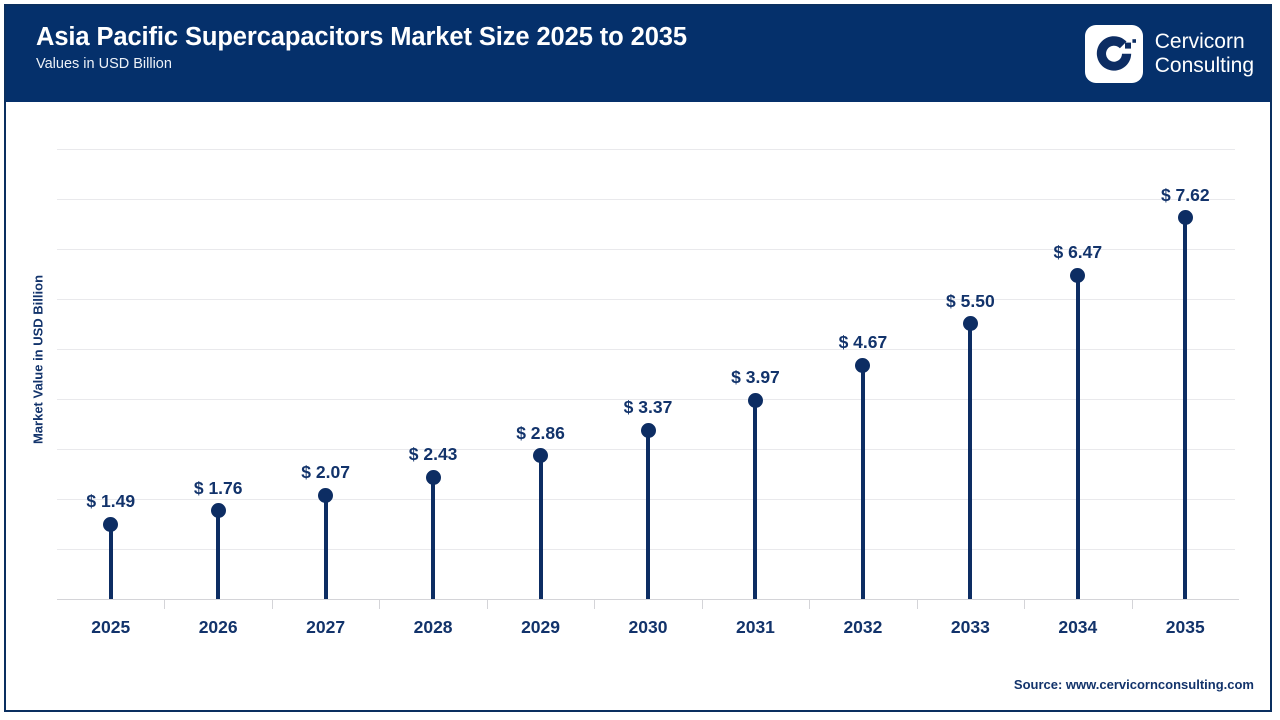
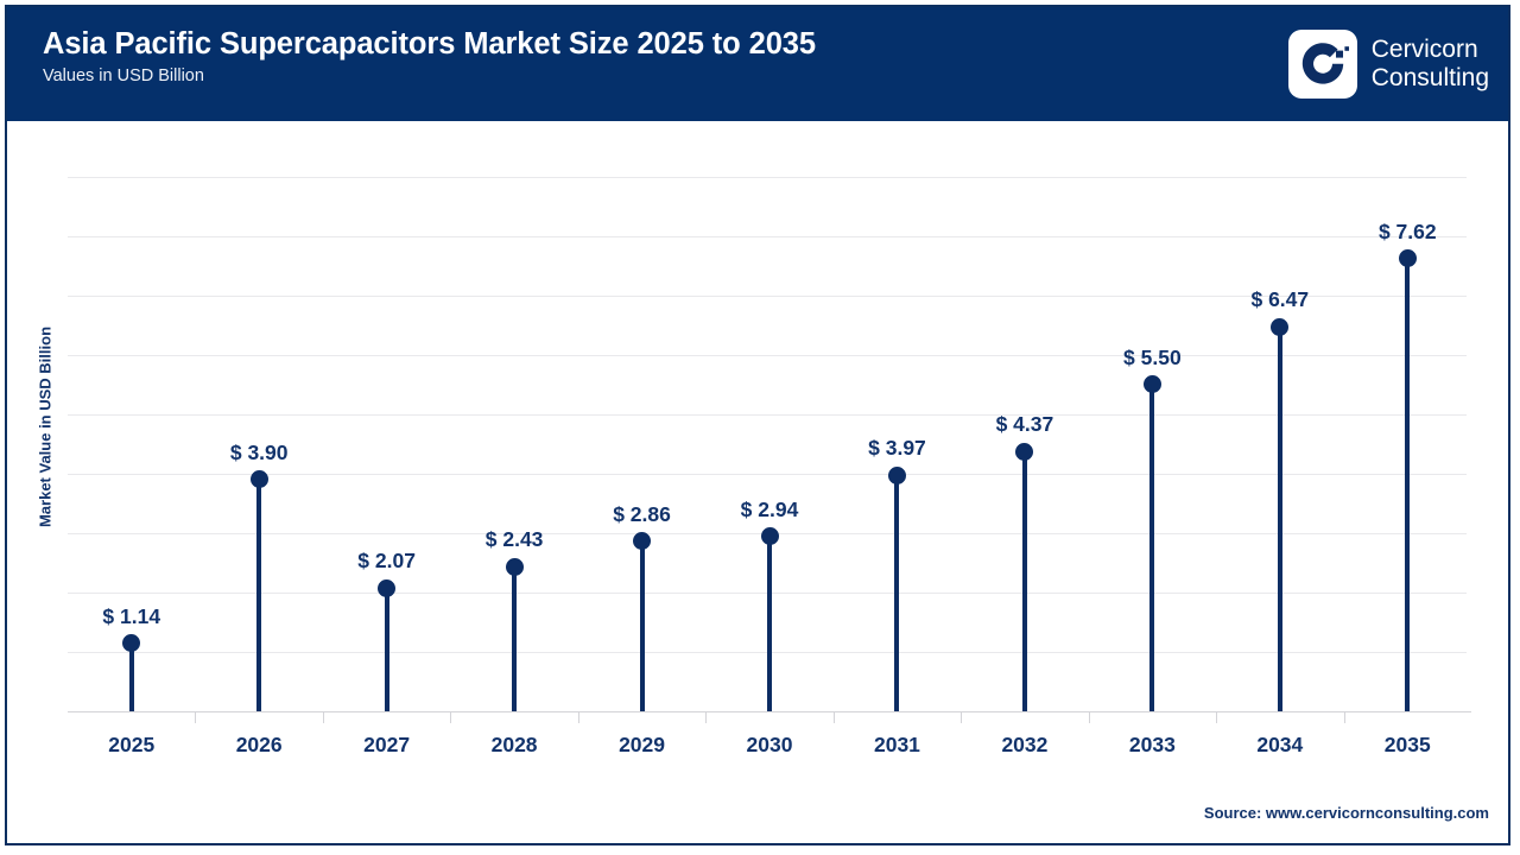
2025: 1.49 -> 1.14
2026: 1.76 -> 3.90
2030: 3.37 -> 2.94
2032: 4.67 -> 4.37
